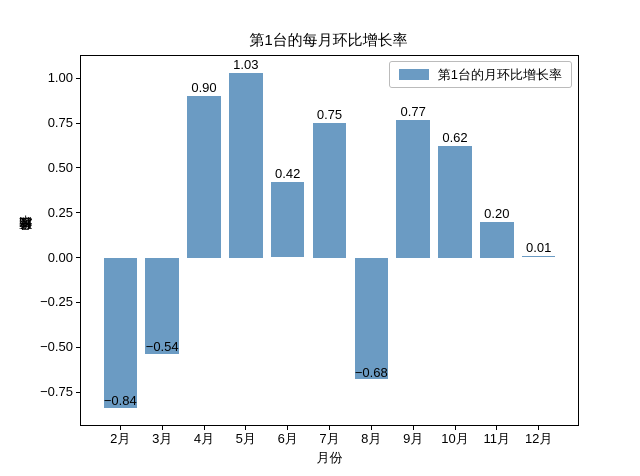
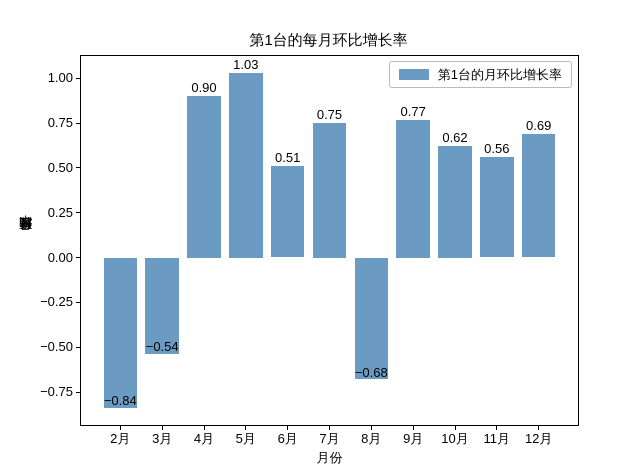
6月: 0.42 -> 0.51
11月: 0.20 -> 0.56
12月: 0.01 -> 0.69
